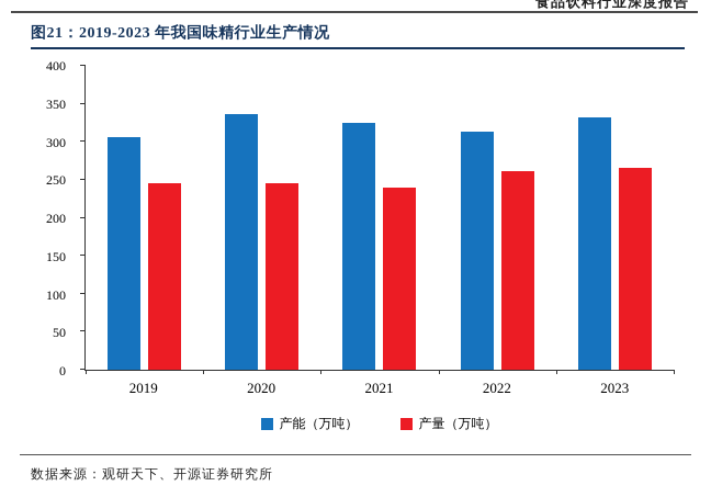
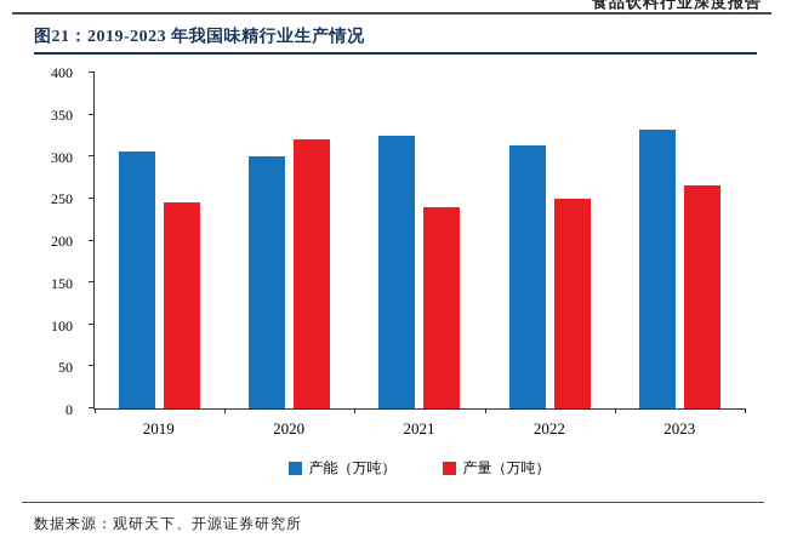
产能（万吨）/2020: 340 -> 300
产量（万吨）/2020: 250 -> 320
产量（万吨）/2022: 260 -> 250
